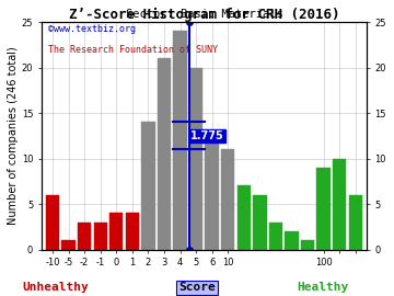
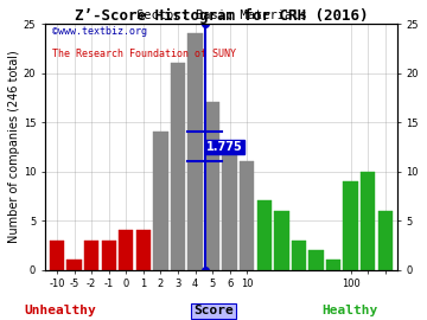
-10: 6 -> 3
5: 20 -> 17
